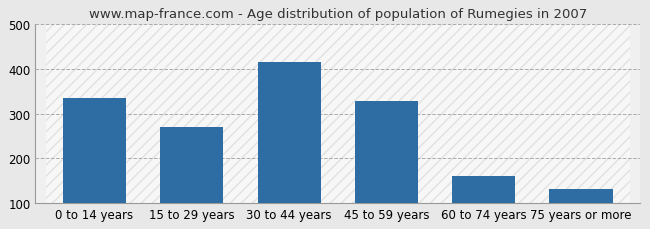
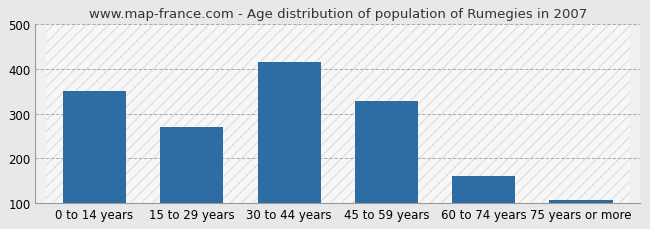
0 to 14 years: 335 -> 350
75 years or more: 130 -> 107
